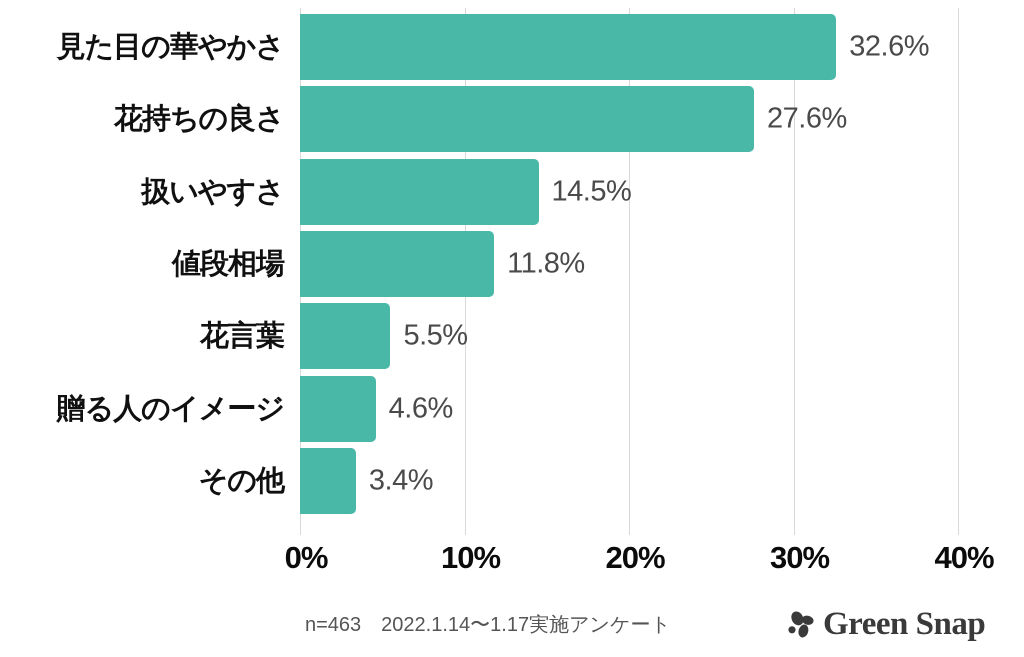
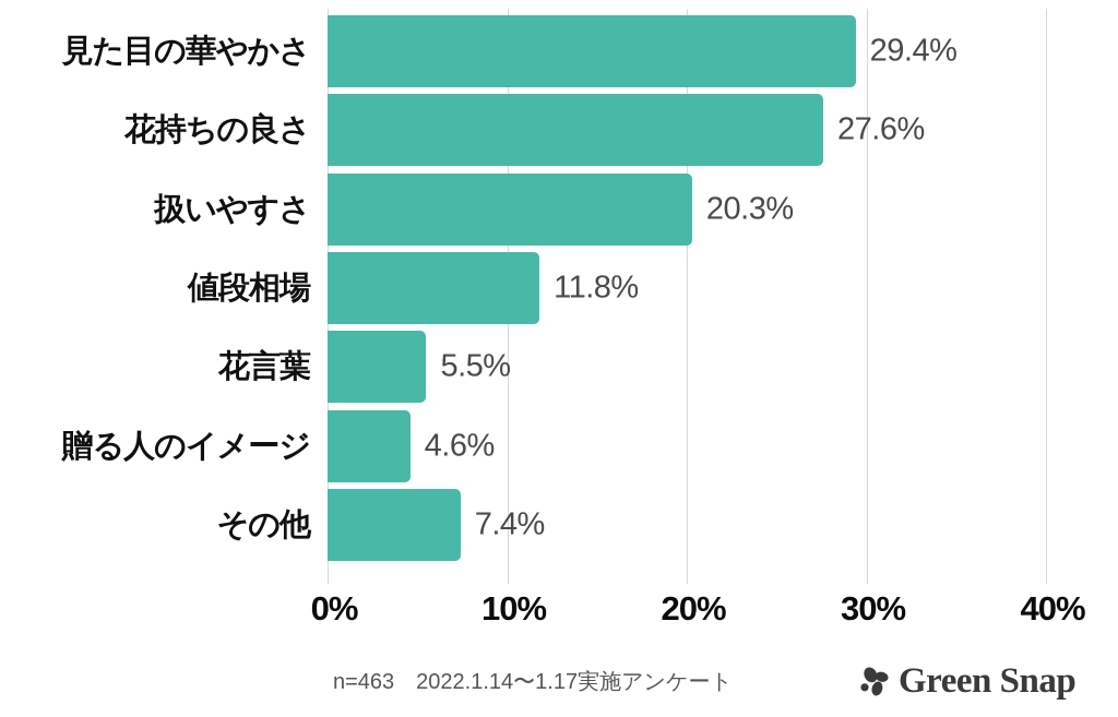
見た目の華やかさ: 32.6% -> 29.4%
扱いやすさ: 14.5% -> 20.3%
その他: 3.4% -> 7.4%
